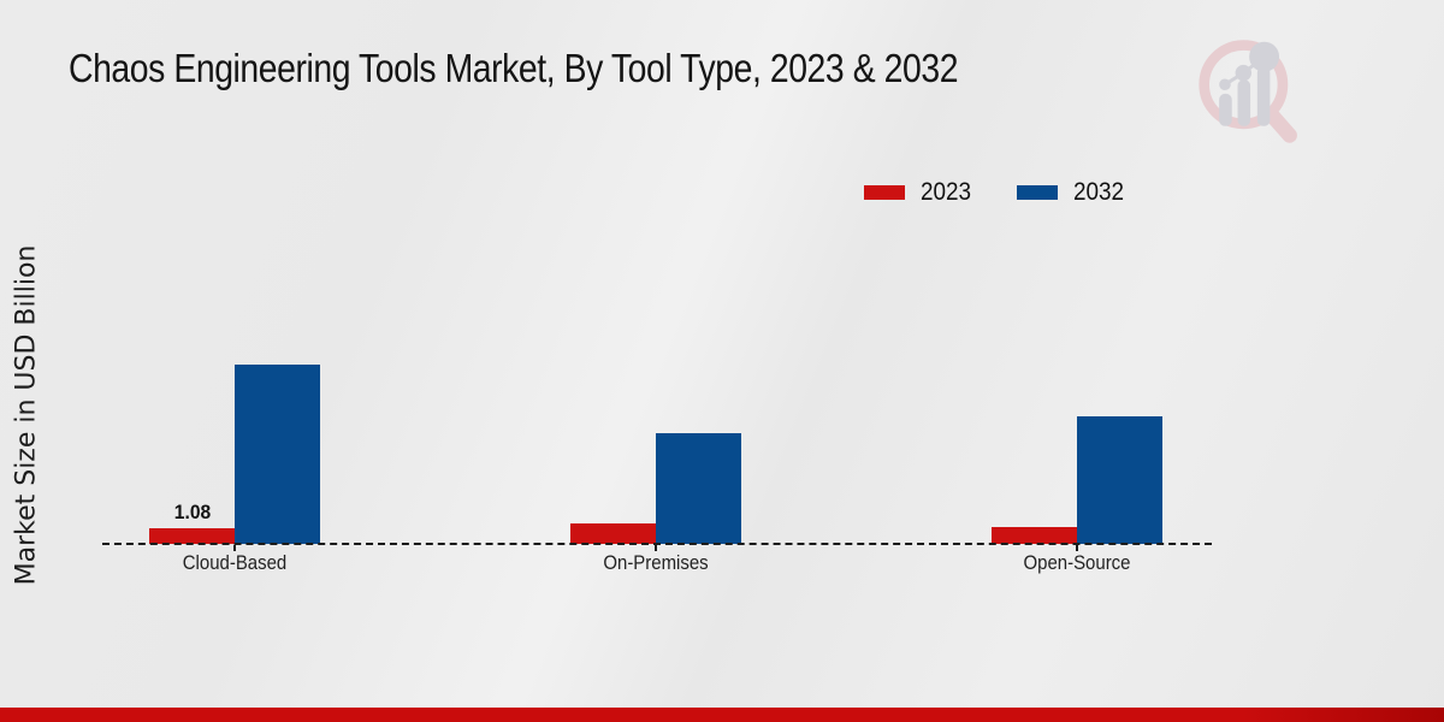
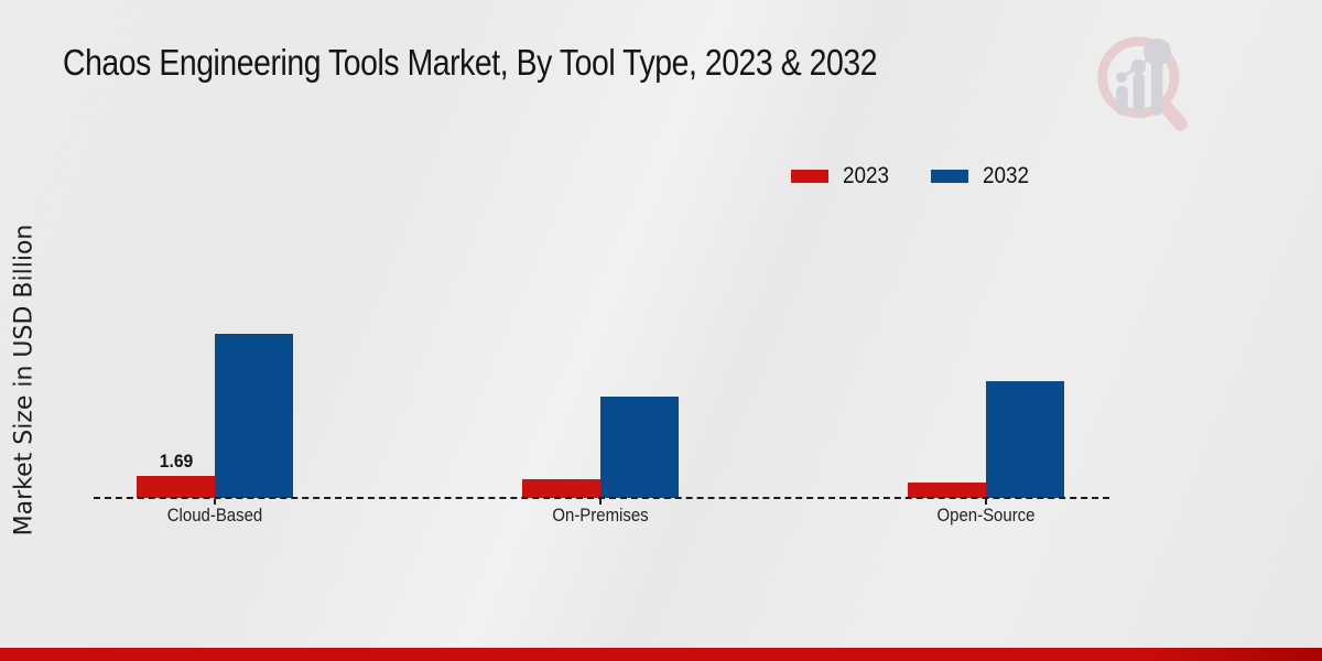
2023/Cloud-Based: 1.08 -> 1.69
